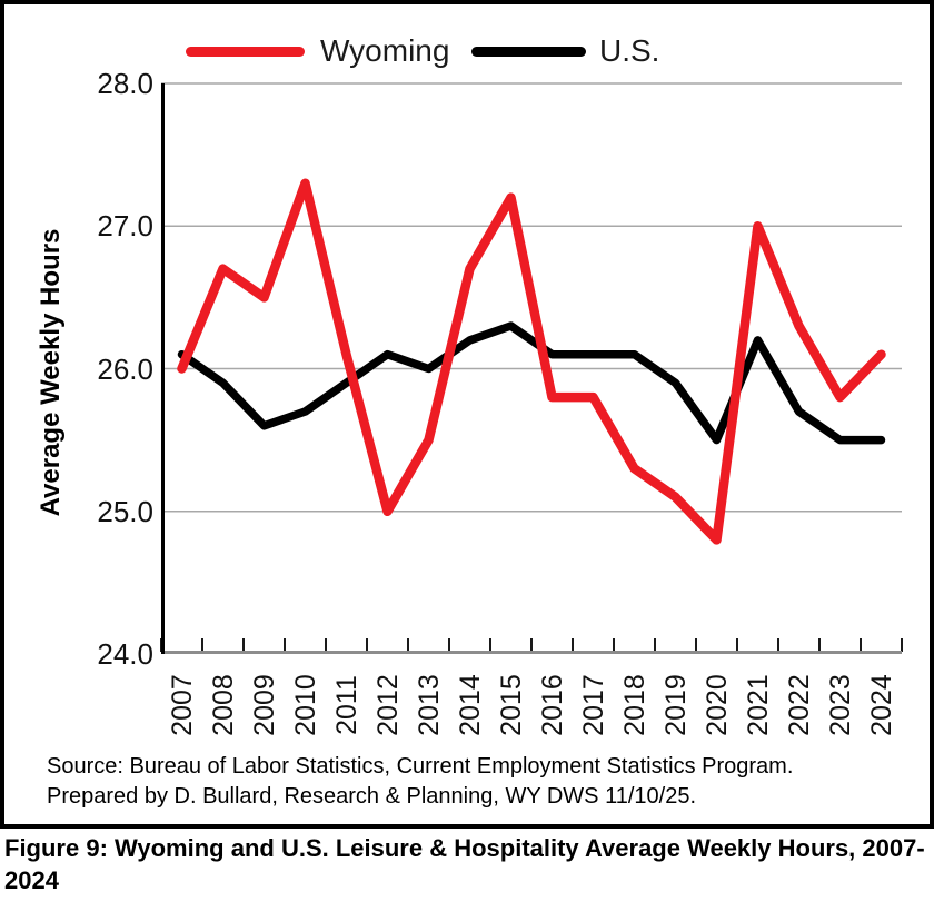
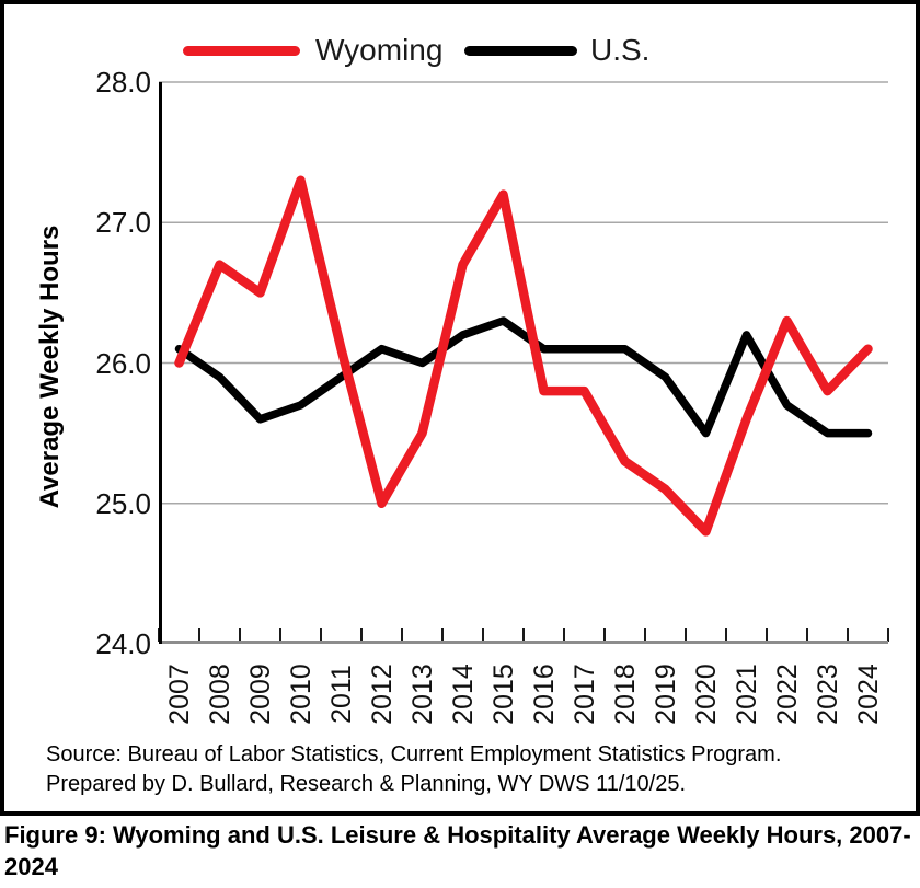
Wyoming/2021: 27.0 -> 25.6
